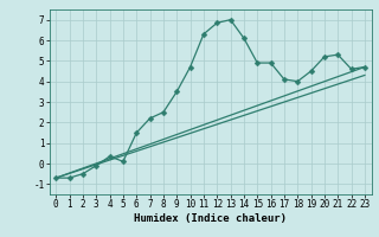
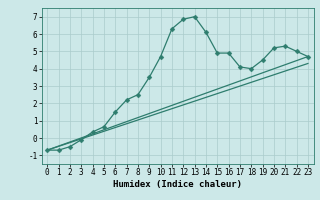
5: 0.1 -> 0.7
22: 4.6 -> 5.0
